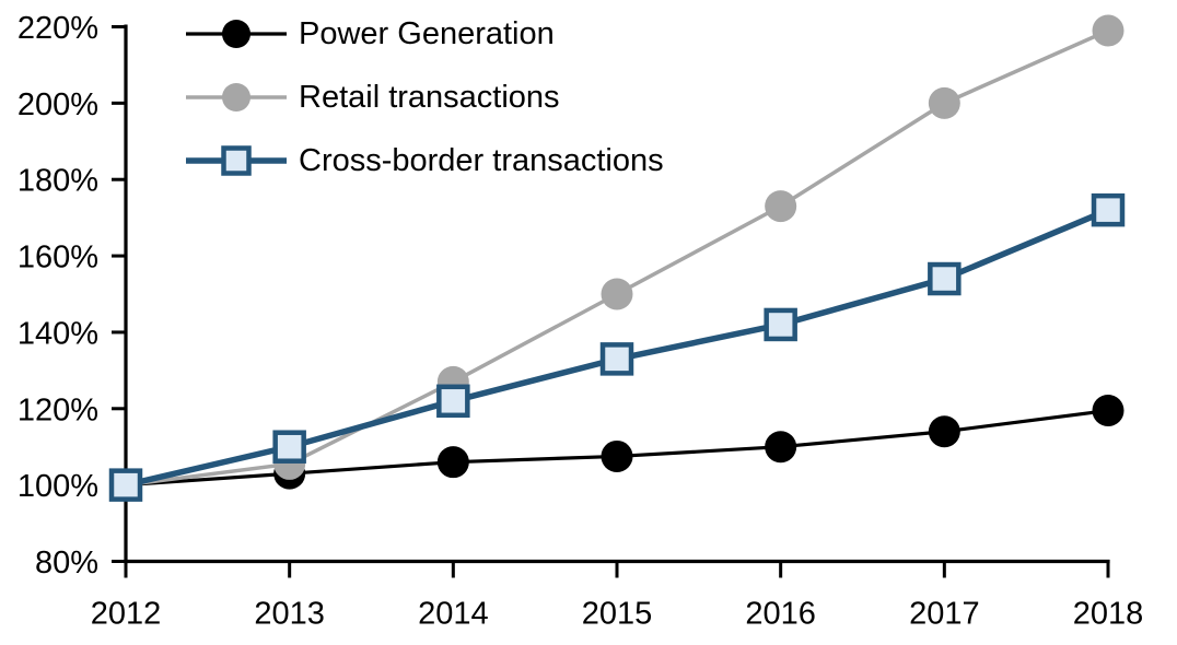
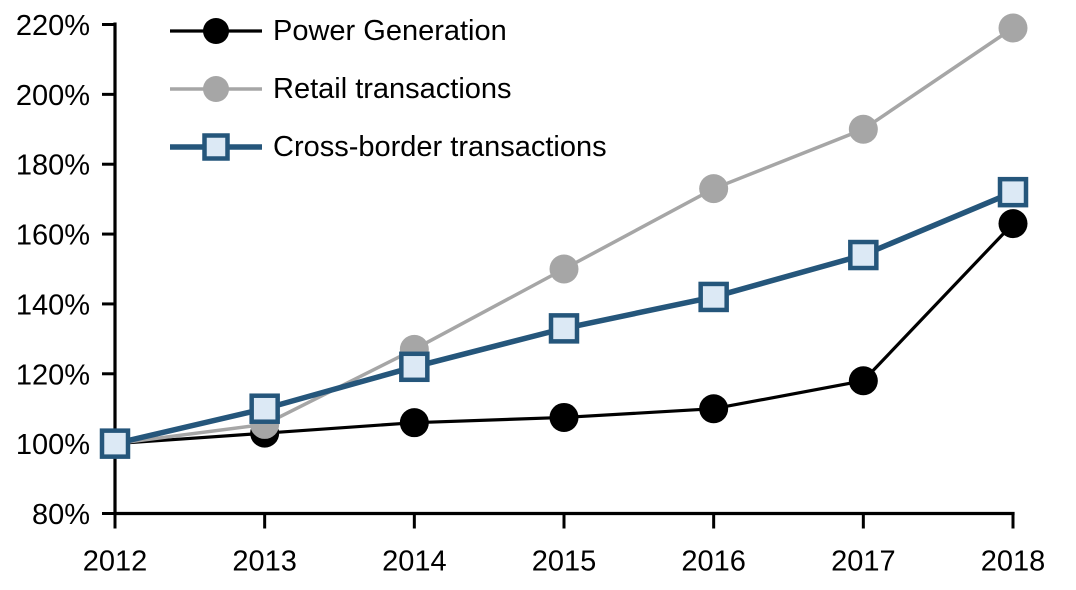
Power Generation/2017: 114% -> 118%
Retail transactions/2017: 200% -> 190%
Power Generation/2018: 120% -> 163%
